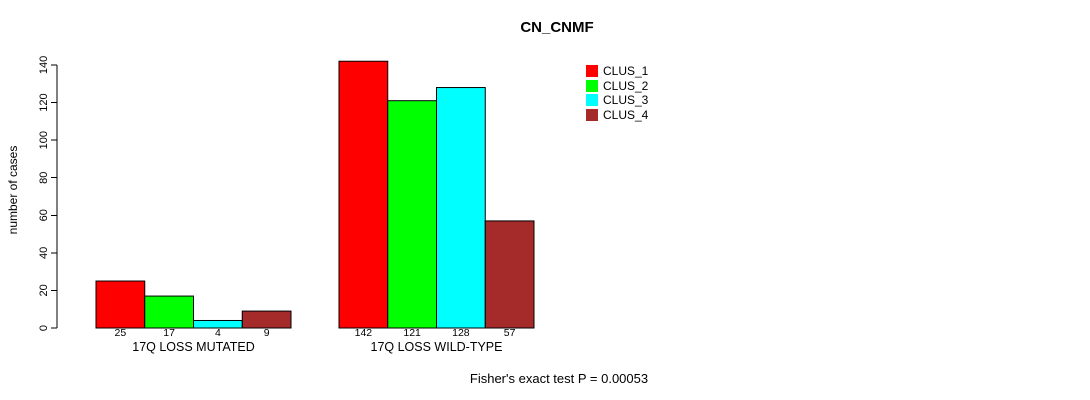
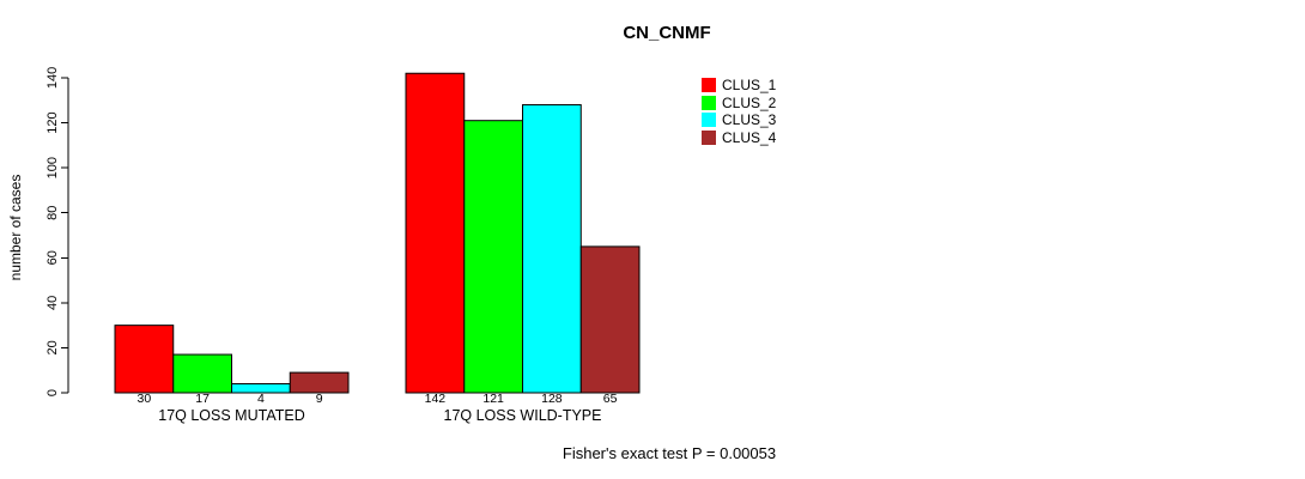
CLUS_1/17Q LOSS MUTATED: 25 -> 30
CLUS_4/17Q LOSS WILD-TYPE: 57 -> 65
